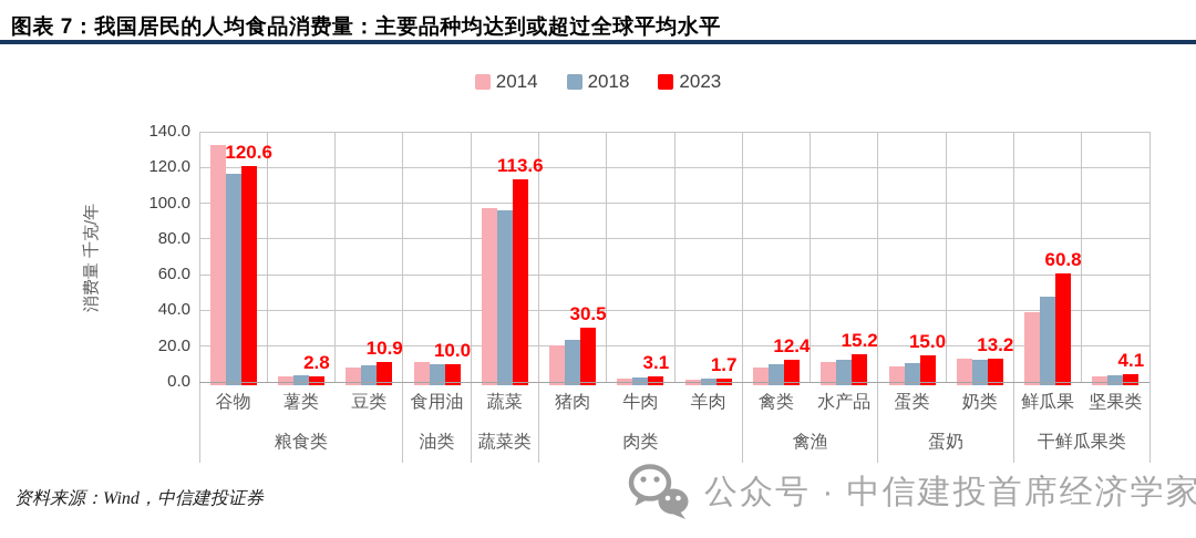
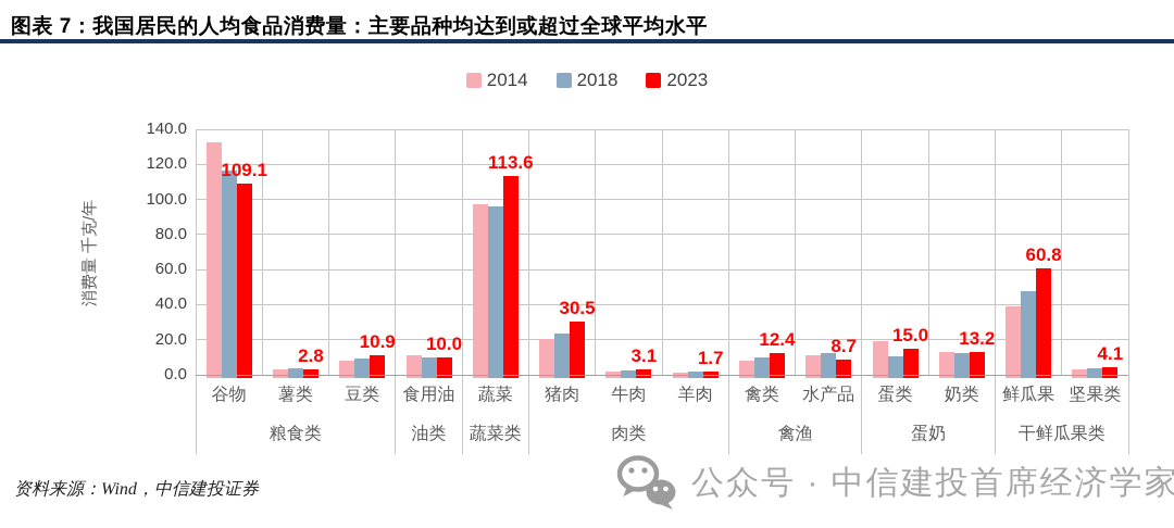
2023/谷物: 120.6 -> 109.1
2023/水产品: 15.2 -> 8.7
2014/蛋类: 9 -> 19
